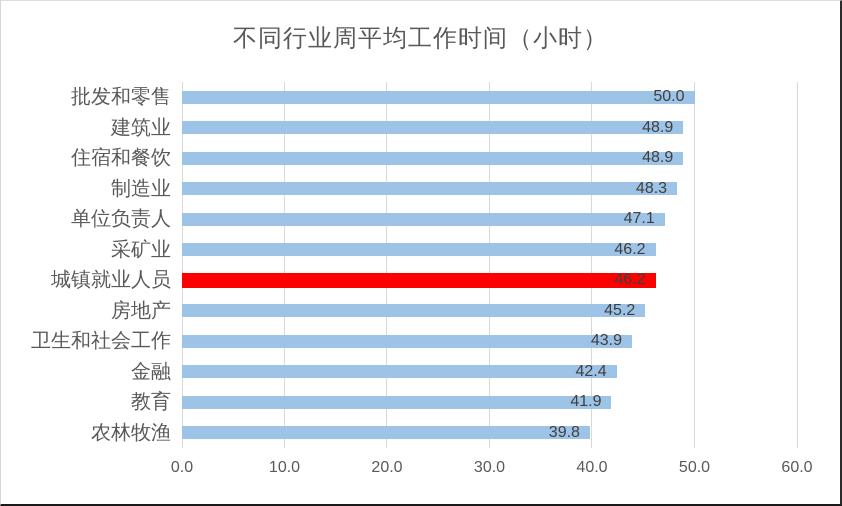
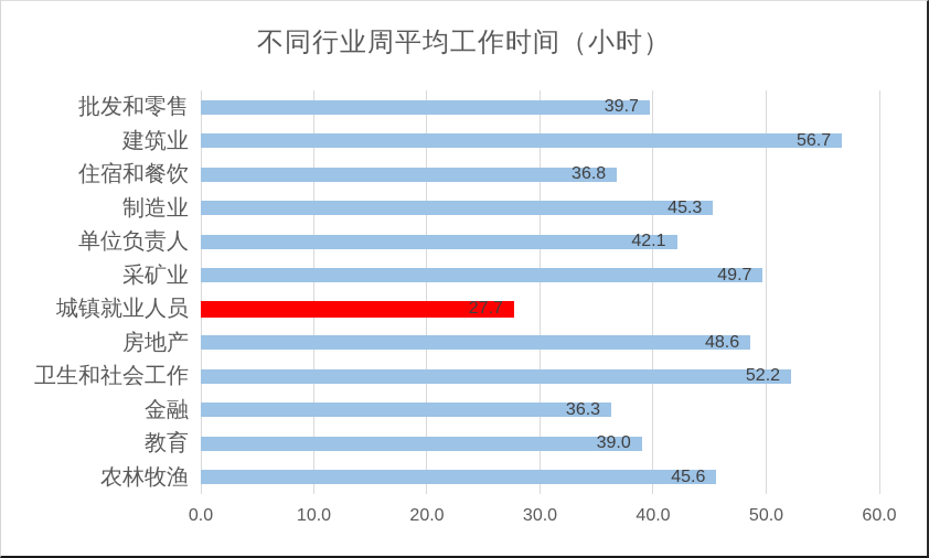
批发和零售: 50.0 -> 39.7
建筑业: 48.9 -> 56.7
住宿和餐饮: 48.9 -> 36.8
制造业: 48.3 -> 45.3
单位负责人: 47.1 -> 42.1
采矿业: 46.2 -> 49.7
城镇就业人员: 46.2 -> 27.7
房地产: 45.2 -> 48.6
卫生和社会工作: 43.9 -> 52.2
金融: 42.4 -> 36.3
教育: 41.9 -> 39.0
农林牧渔: 39.8 -> 45.6
